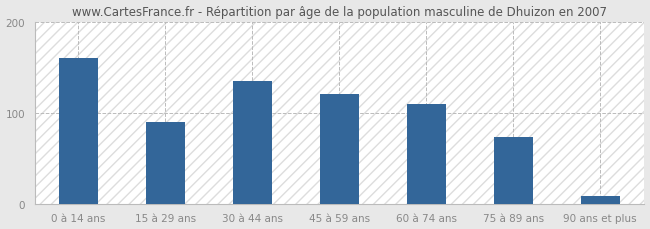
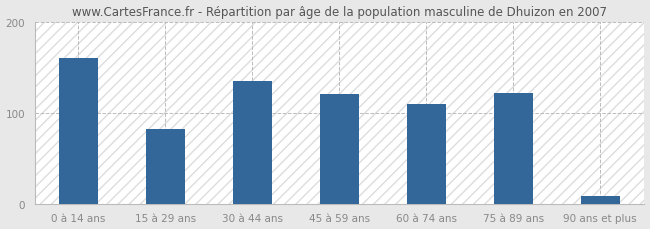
15 à 29 ans: 90 -> 82
75 à 89 ans: 73 -> 122
